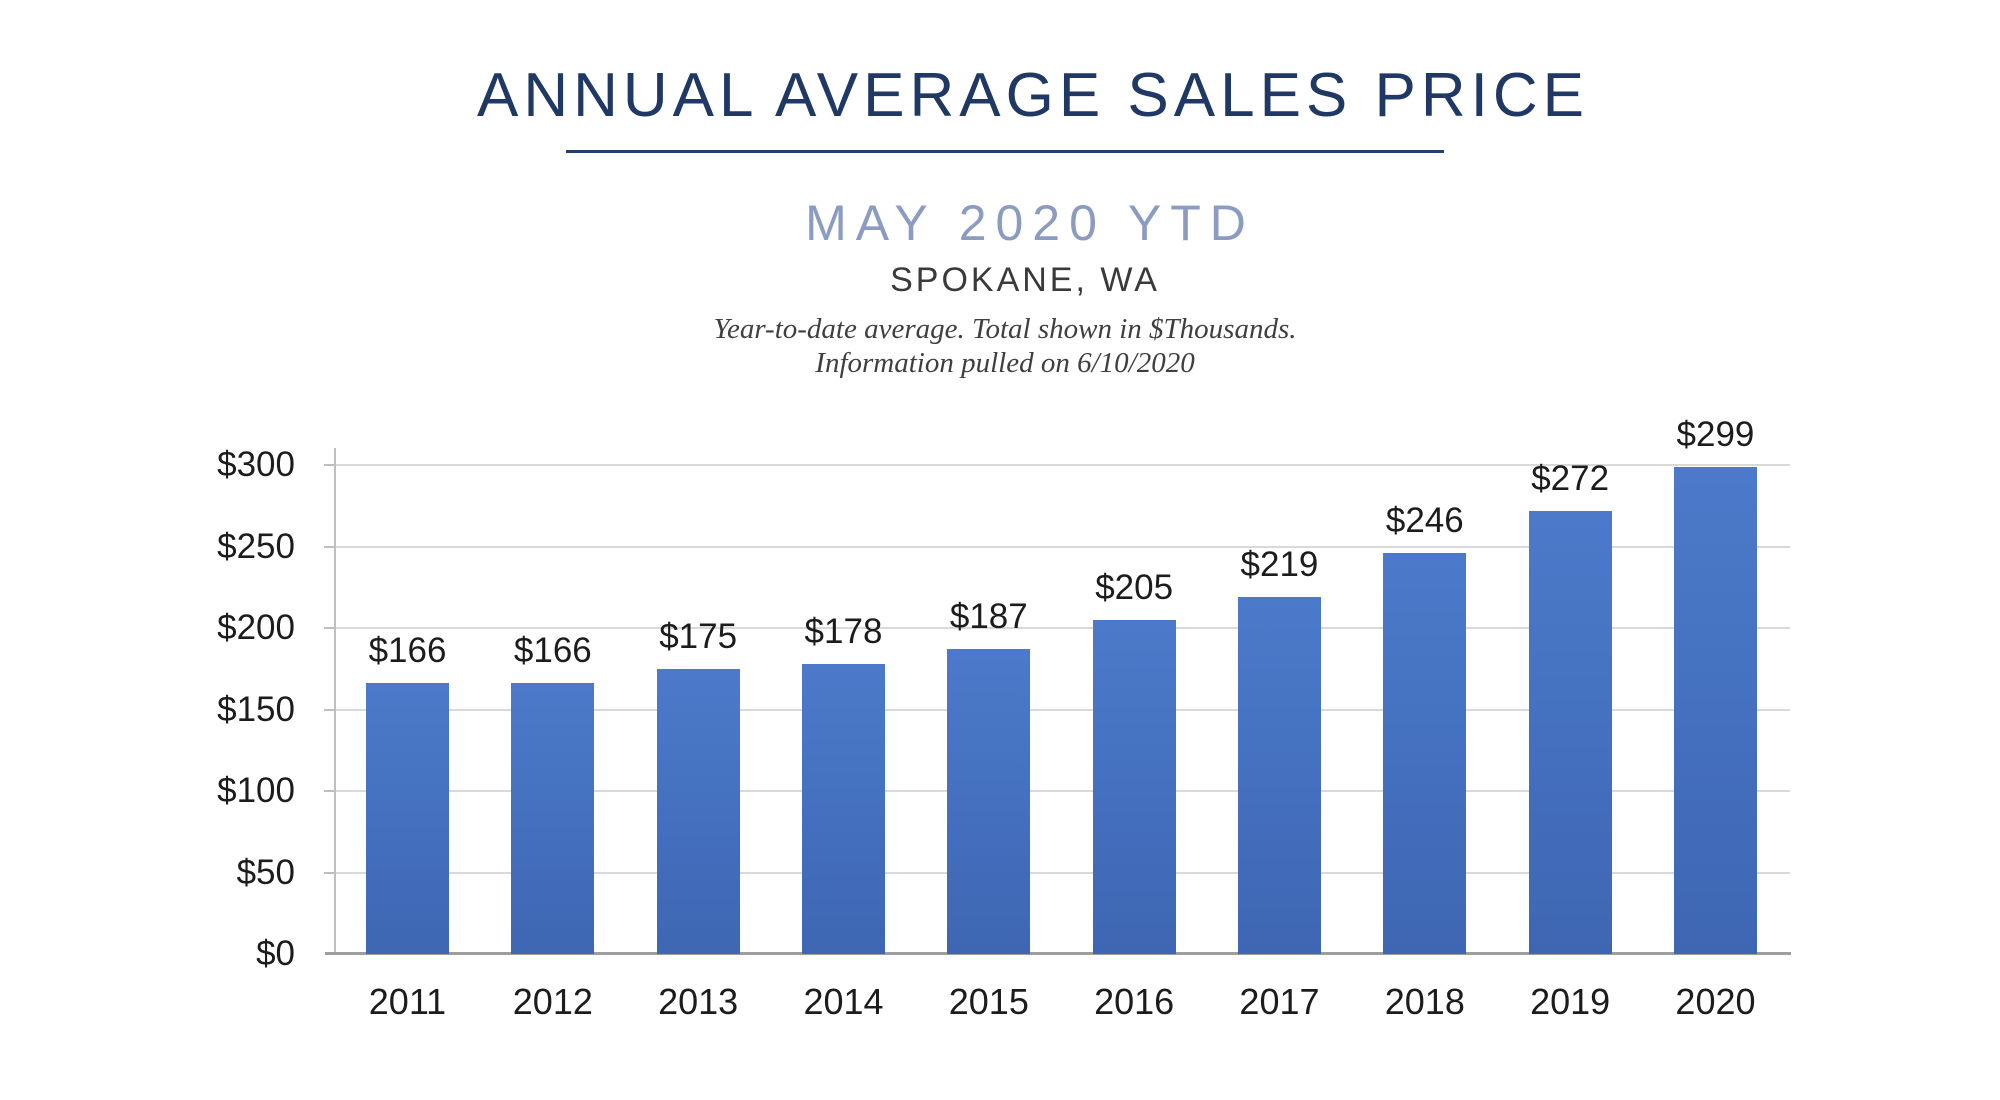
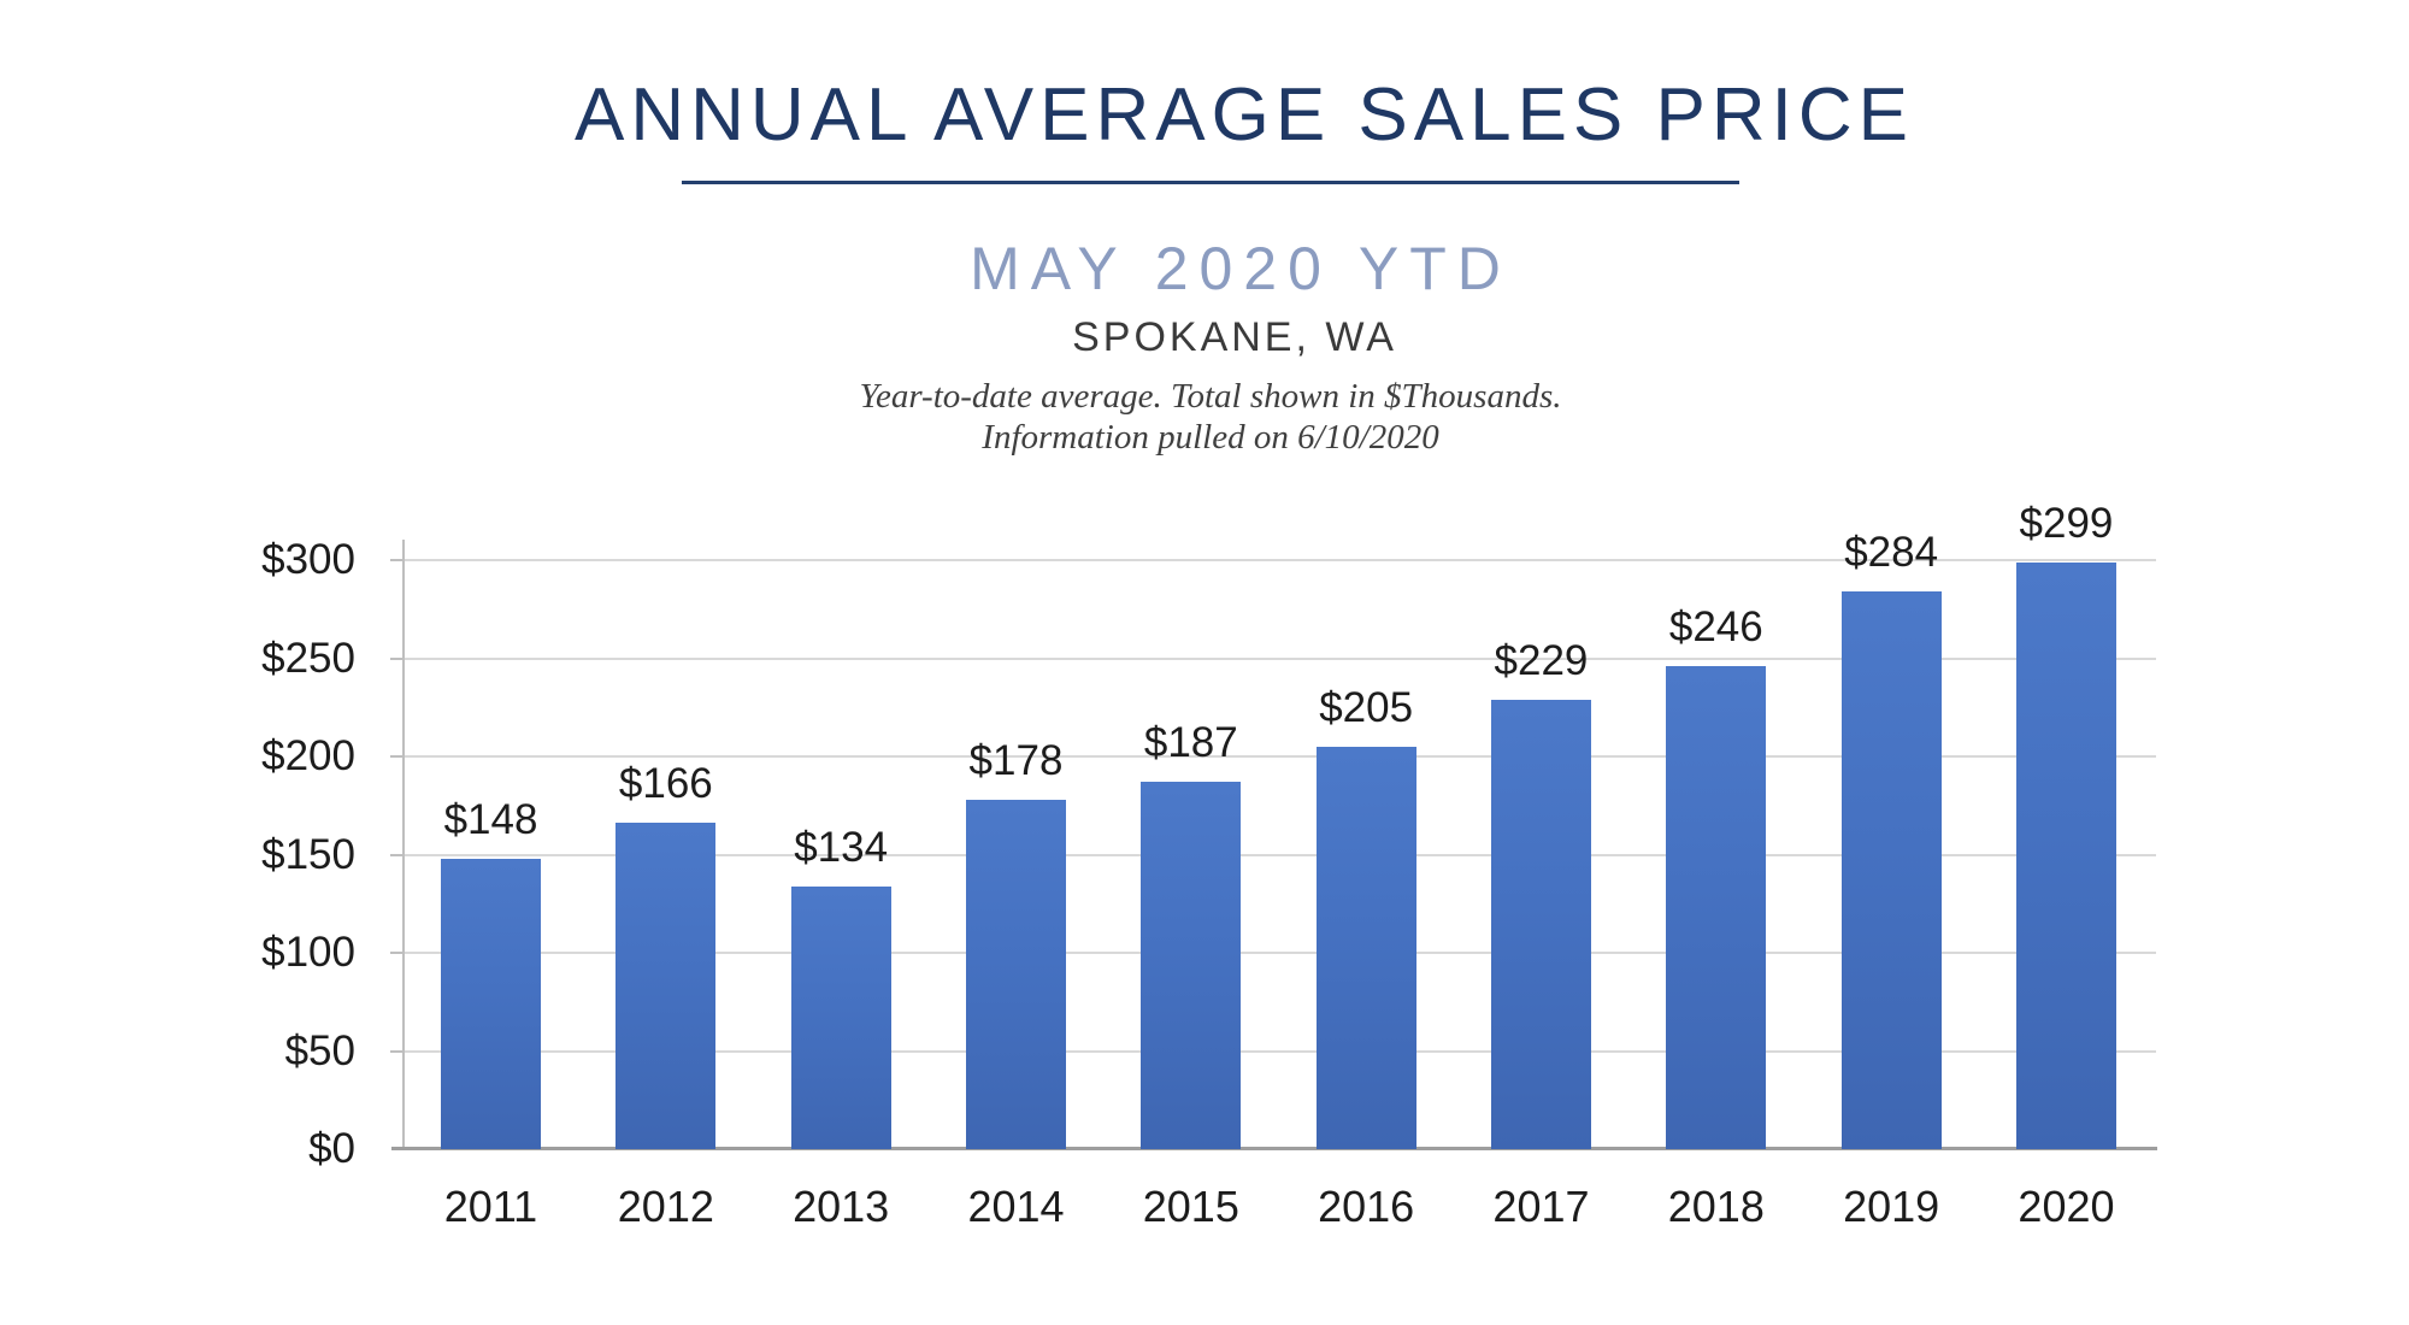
2011: $166 -> $148
2013: $175 -> $134
2017: $219 -> $229
2019: $272 -> $284
